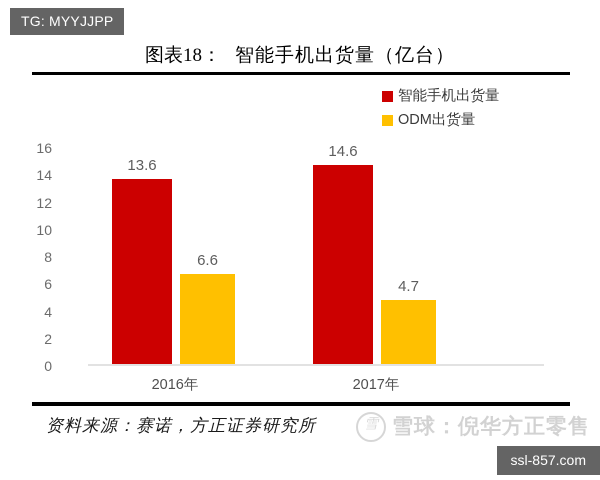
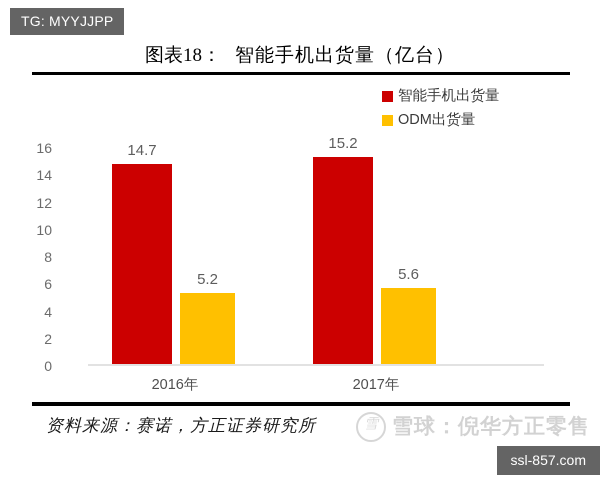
智能手机出货量/2016年: 13.6 -> 14.7
ODM出货量/2016年: 6.6 -> 5.2
智能手机出货量/2017年: 14.6 -> 15.2
ODM出货量/2017年: 4.7 -> 5.6
